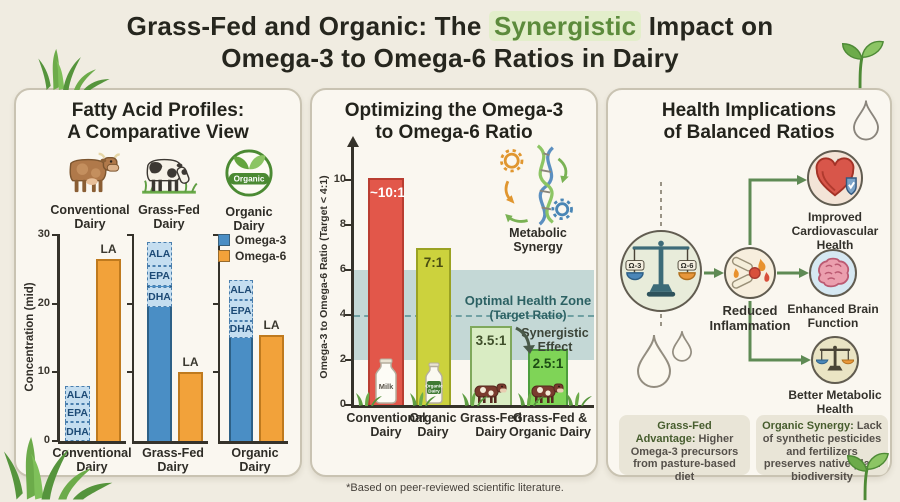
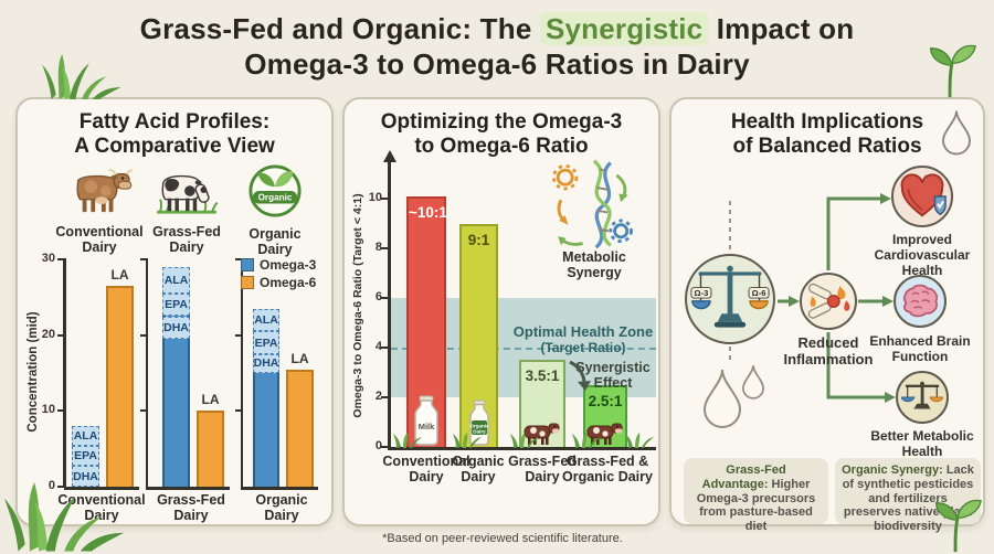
Optimizing the Omega-3 to Omega-6 Ratio/Organic Dairy: 7 -> 9
